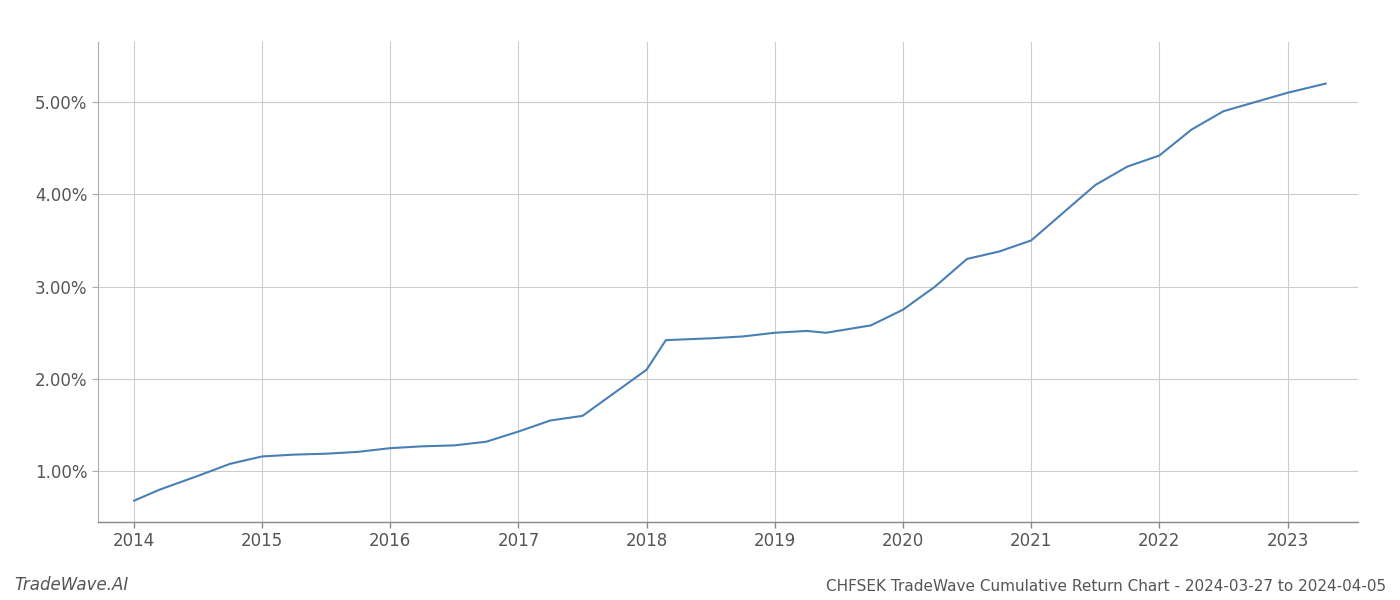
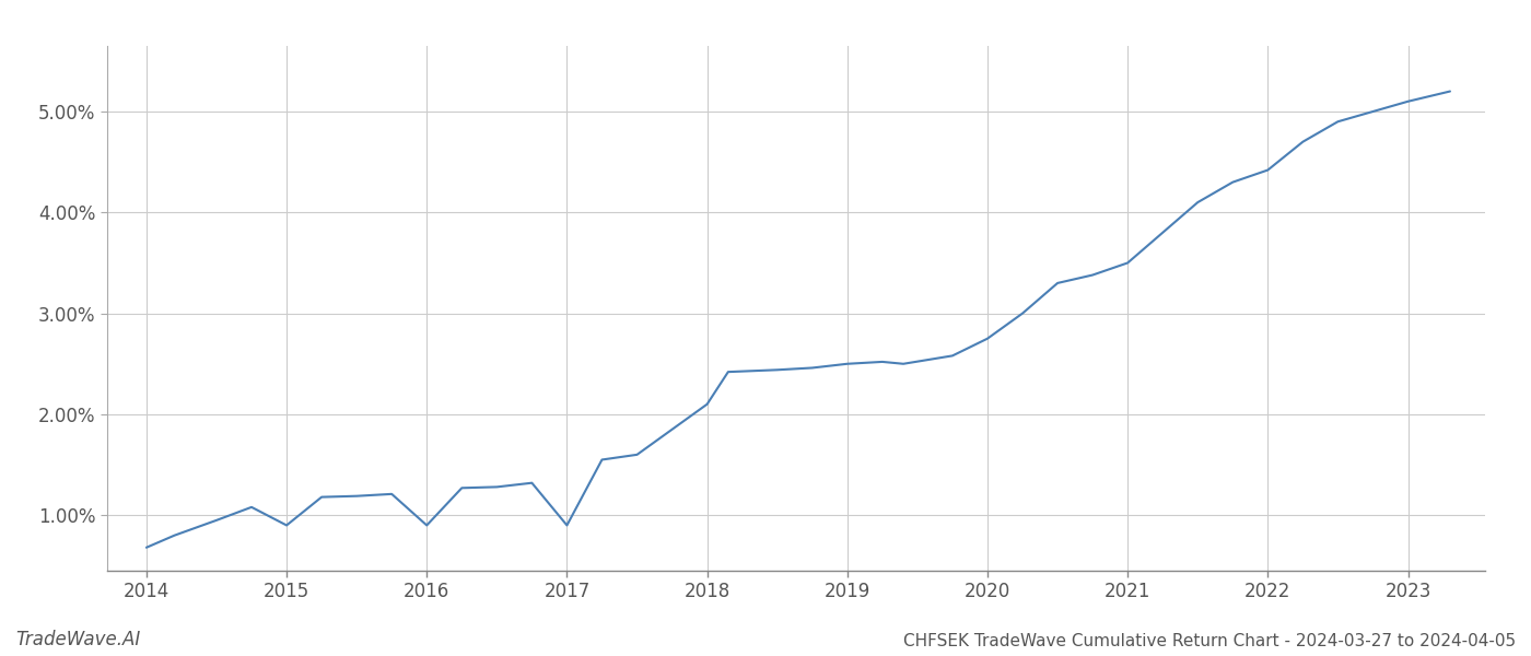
2015: 1.16% -> 0.90%
2016: 1.25% -> 0.90%
2017: 1.43% -> 0.90%
